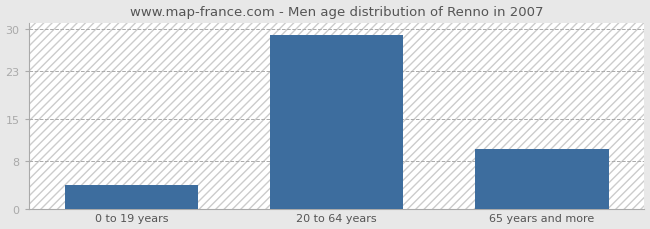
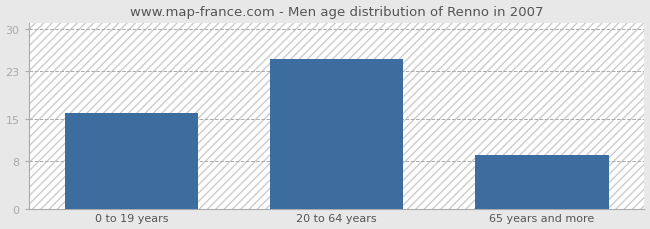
0 to 19 years: 4 -> 16
20 to 64 years: 29 -> 25
65 years and more: 10 -> 9
